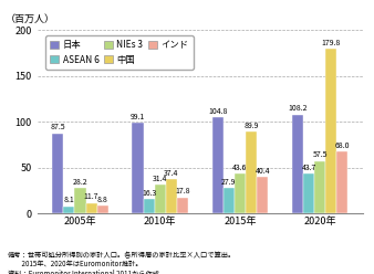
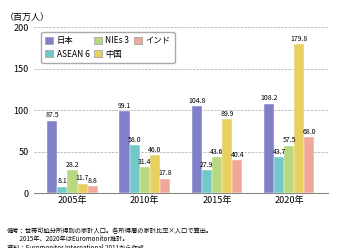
ASEAN 6/2010年: 16 -> 58
中国/2010年: 37 -> 46
